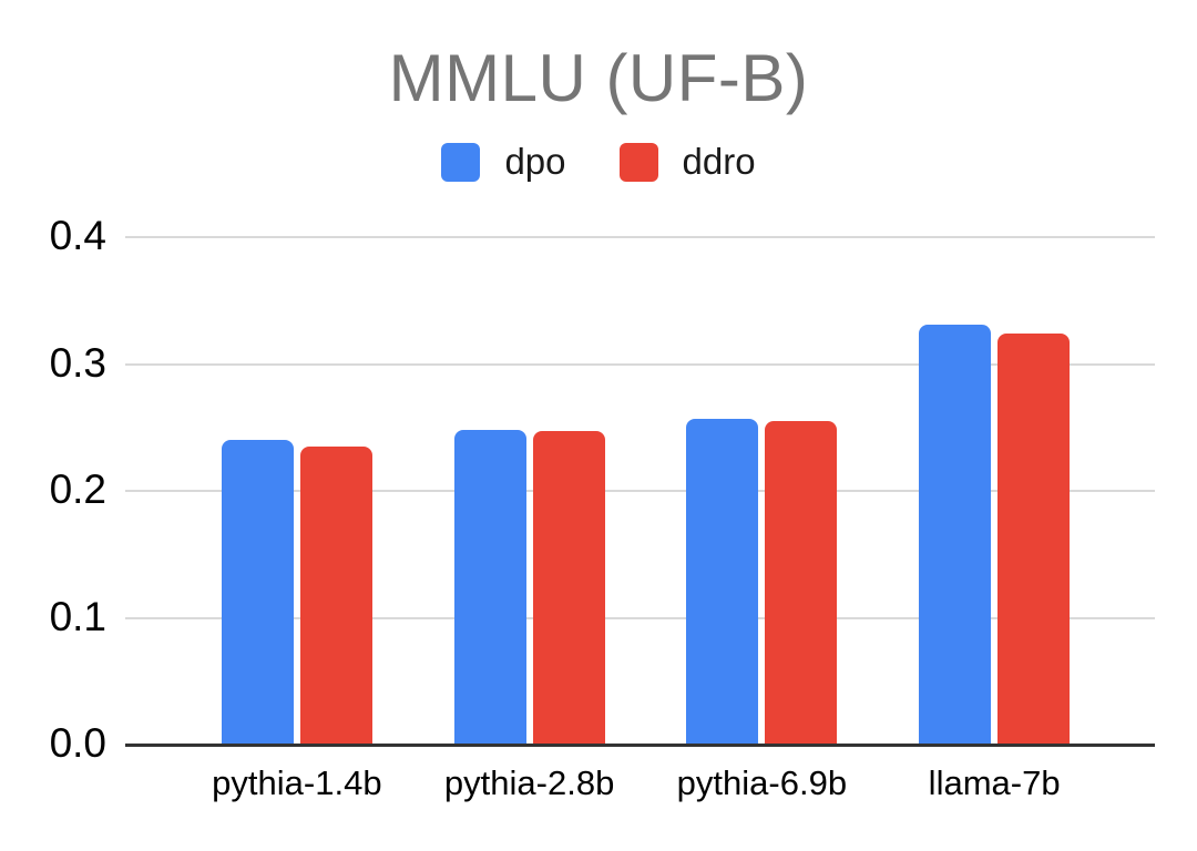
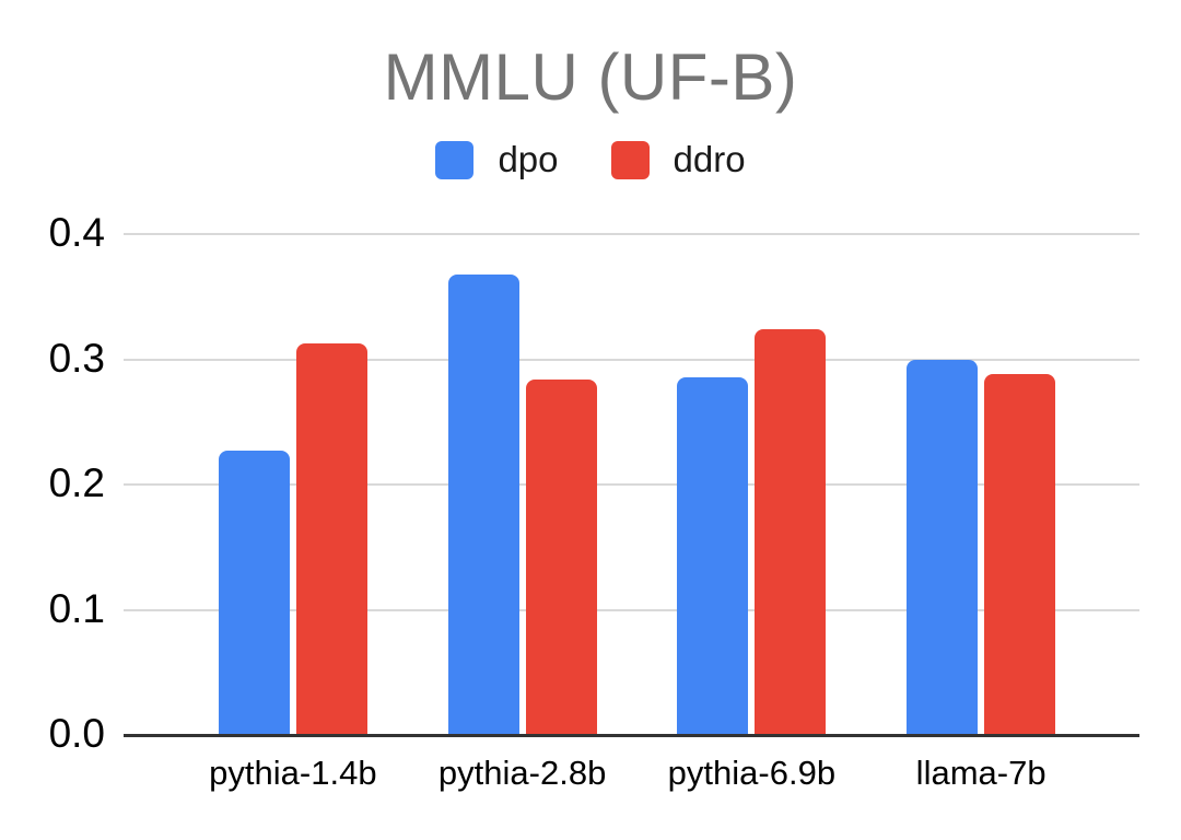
dpo/pythia-1.4b: 0.240 -> 0.227
ddro/pythia-1.4b: 0.235 -> 0.313
dpo/pythia-2.8b: 0.248 -> 0.368
ddro/pythia-2.8b: 0.247 -> 0.284
dpo/pythia-6.9b: 0.257 -> 0.286
ddro/pythia-6.9b: 0.255 -> 0.324
dpo/llama-7b: 0.331 -> 0.300
ddro/llama-7b: 0.324 -> 0.288
